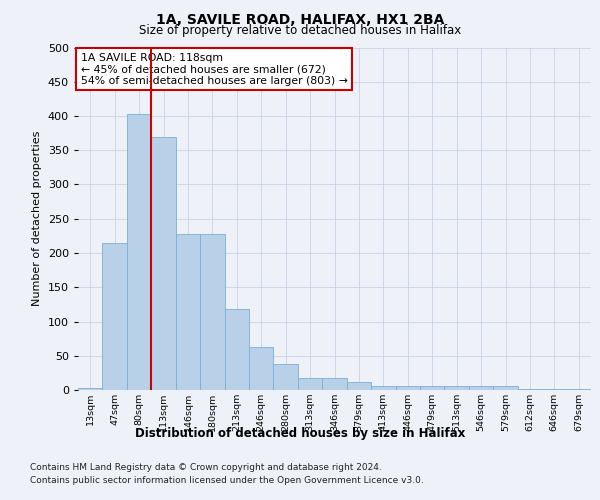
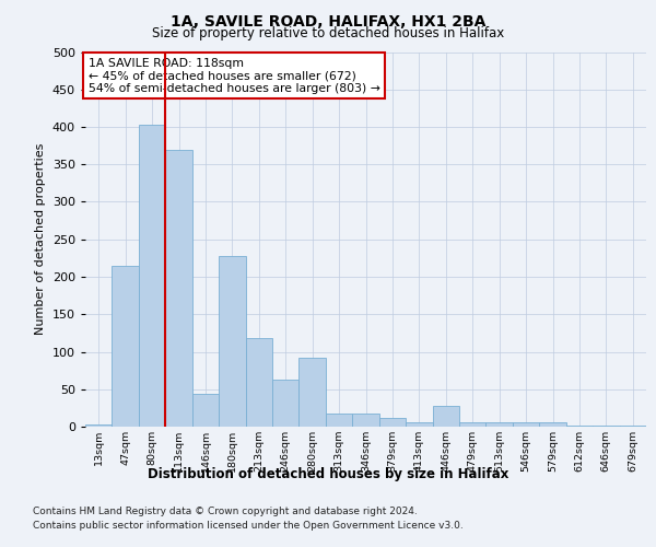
146sqm: 228 -> 44
280sqm: 38 -> 92
446sqm: 6 -> 28
